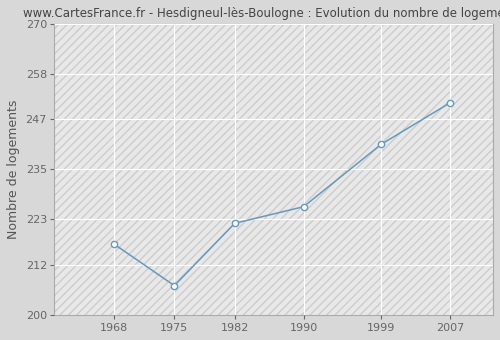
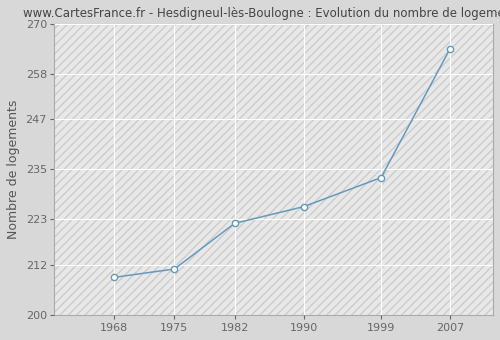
1968: 217 -> 209
1975: 207 -> 211
1999: 241 -> 233
2007: 251 -> 264
